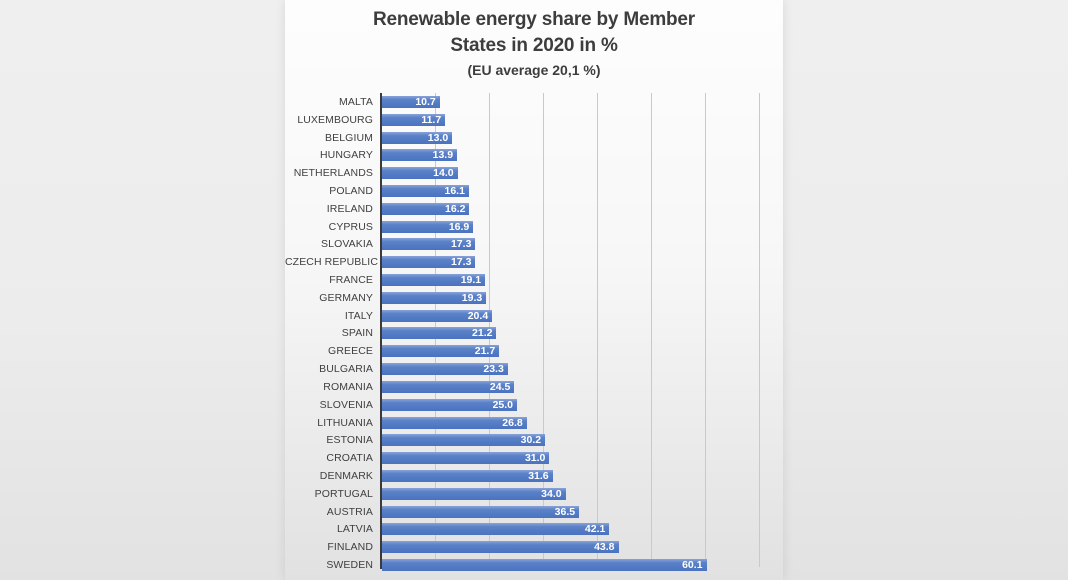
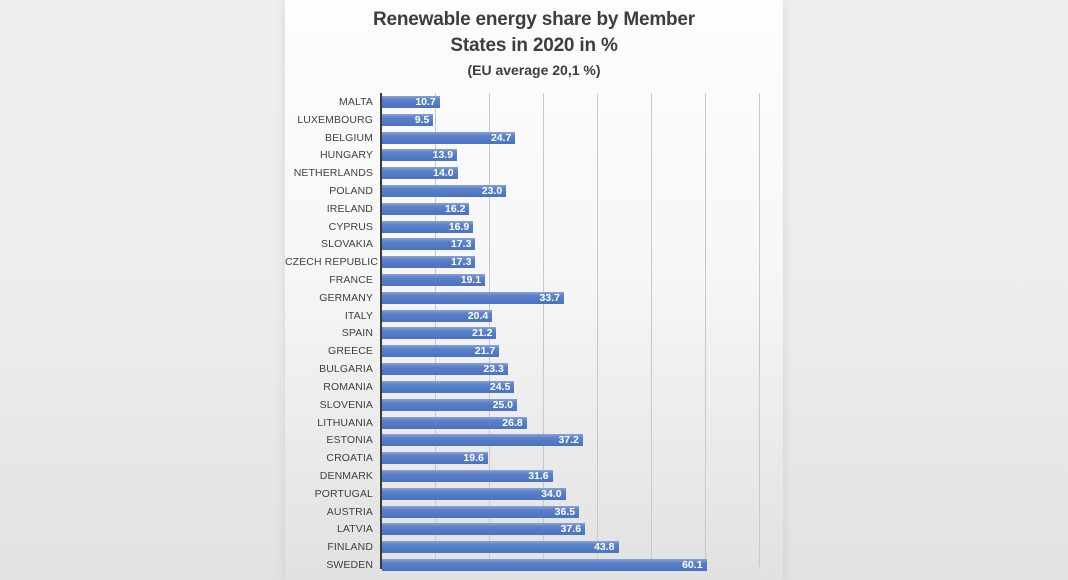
LUXEMBOURG: 11.7 -> 9.5
BELGIUM: 13.0 -> 24.7
POLAND: 16.1 -> 23.0
GERMANY: 19.3 -> 33.7
ESTONIA: 30.2 -> 37.2
CROATIA: 31.0 -> 19.6
LATVIA: 42.1 -> 37.6
